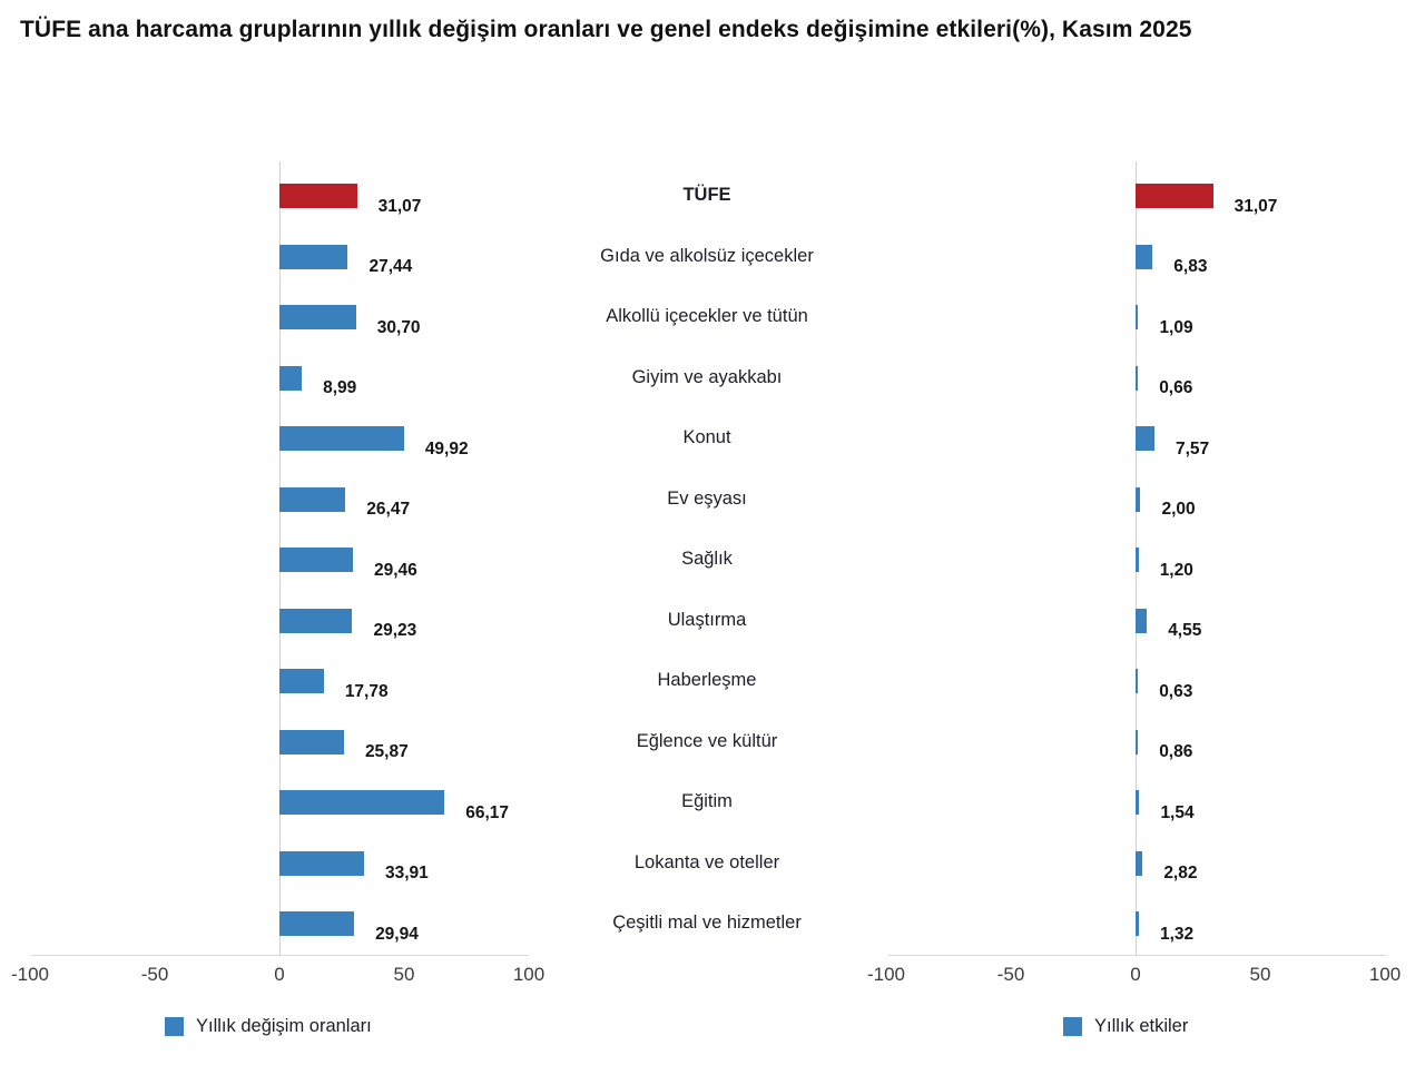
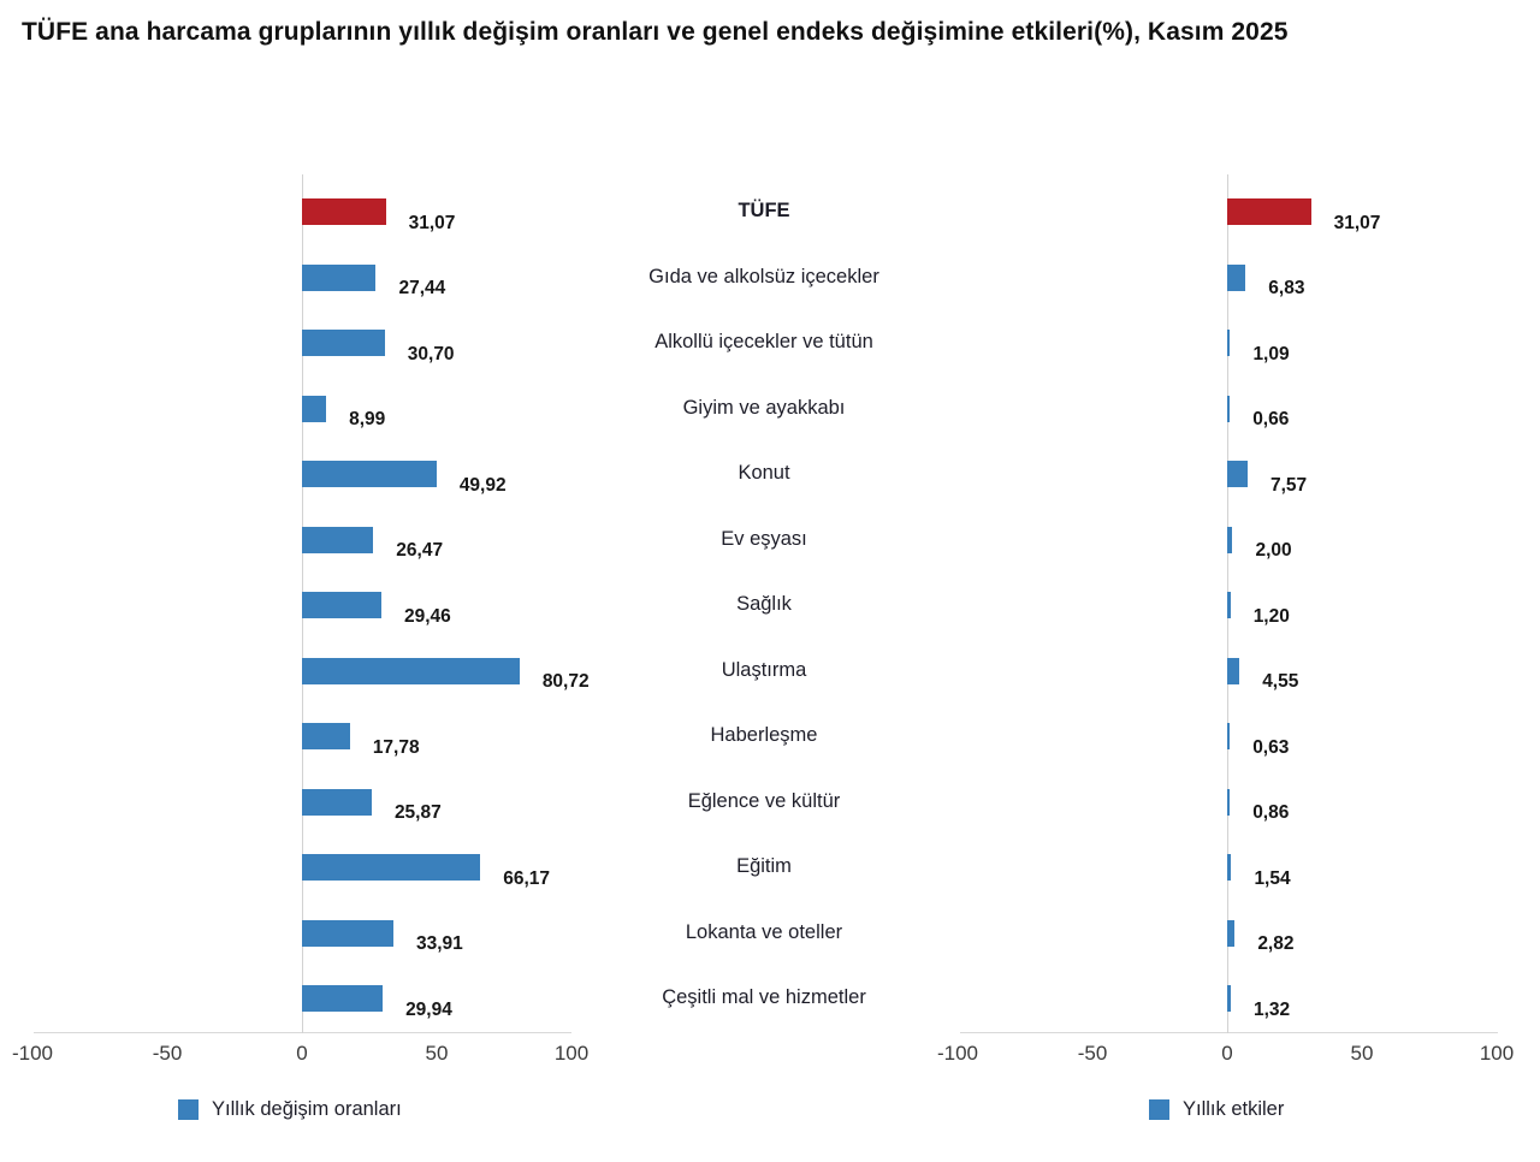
Yıllık değişim oranları/Ulaştırma: 29,23 -> 80,72
